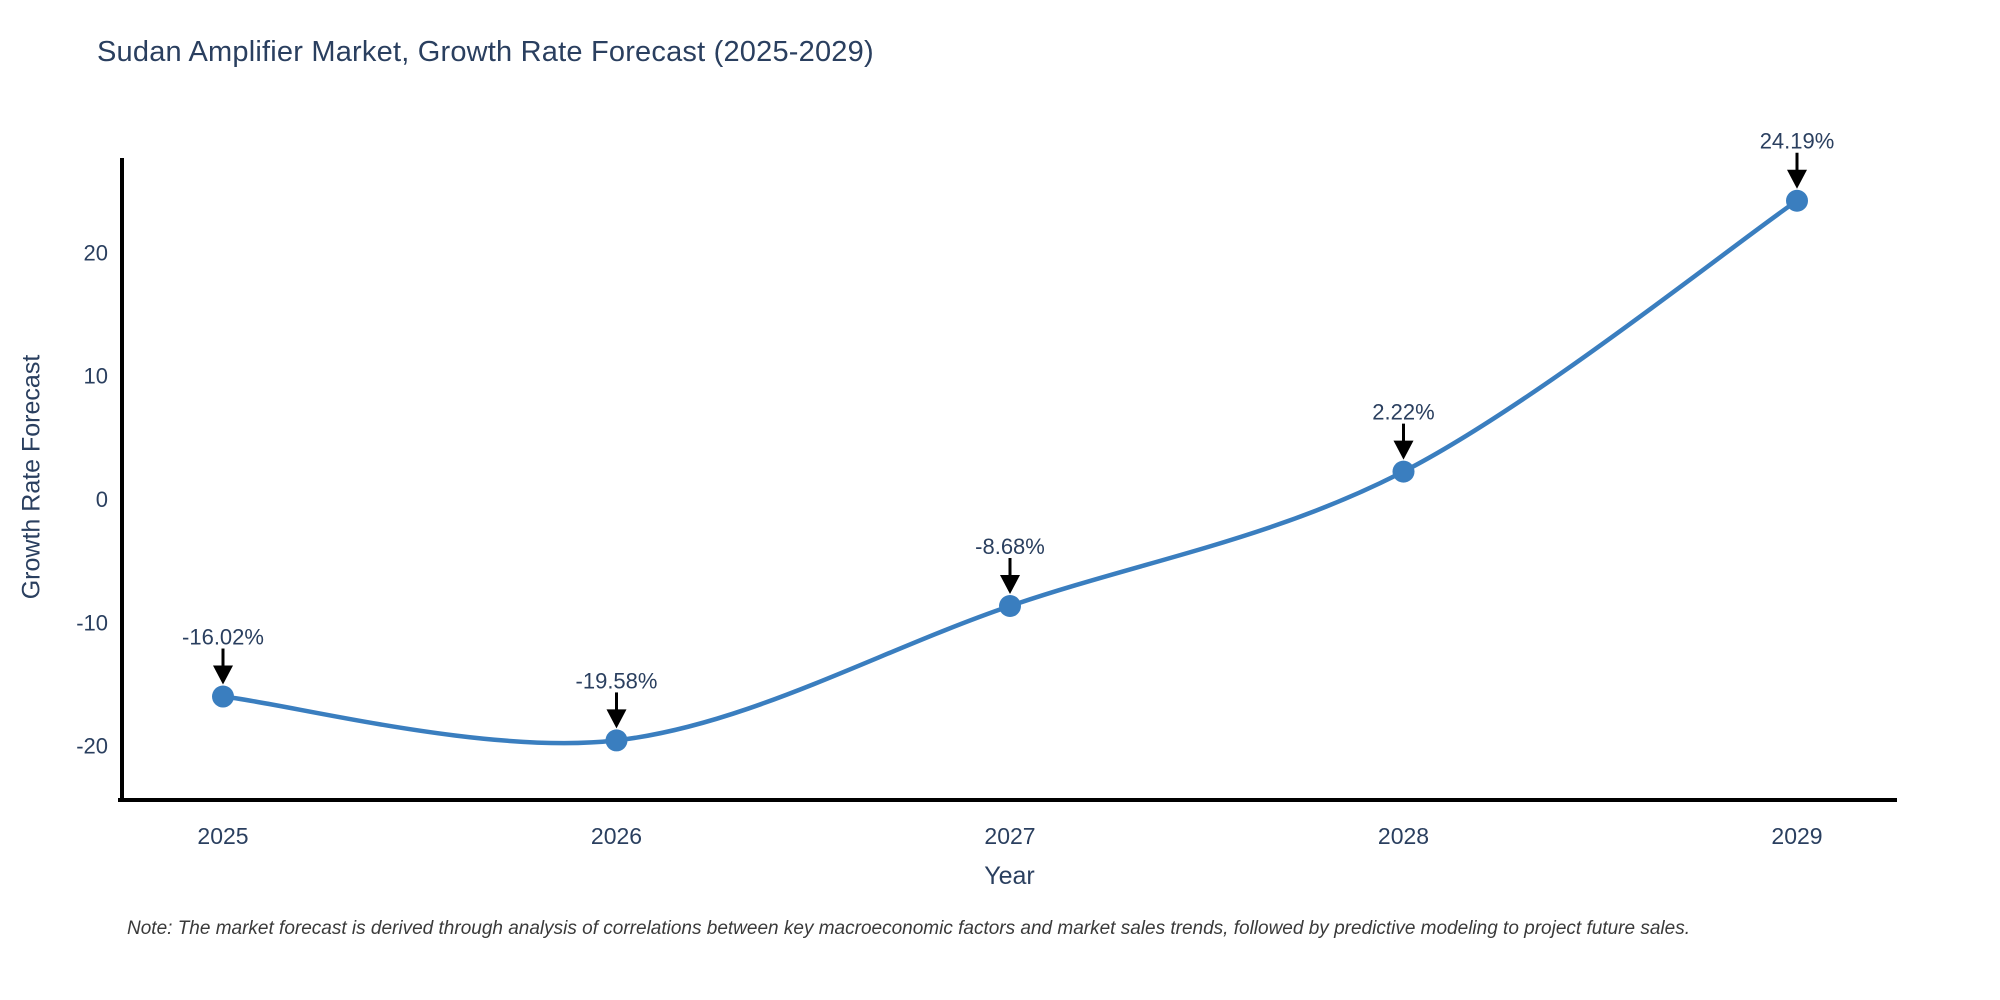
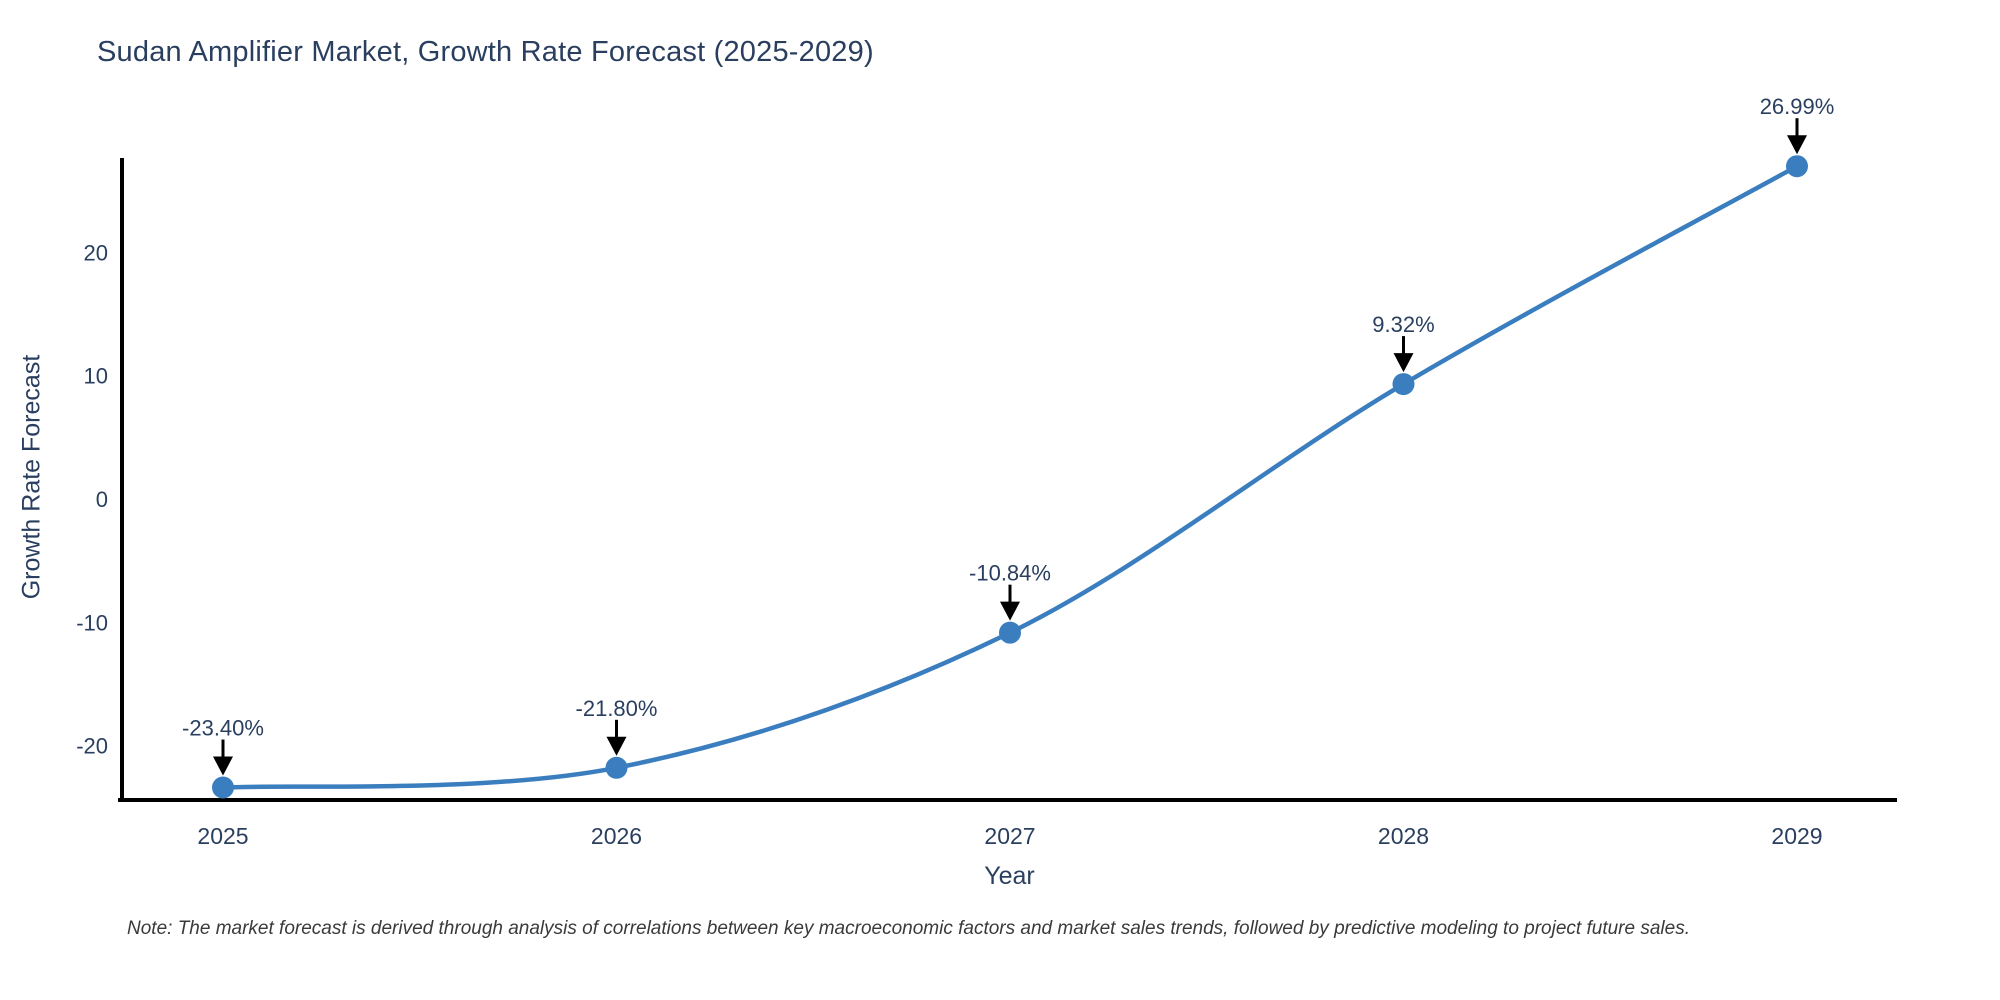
2025: -16.02% -> -23.40%
2026: -19.58% -> -21.80%
2027: -8.68% -> -10.84%
2028: 2.22% -> 9.32%
2029: 24.19% -> 26.99%
